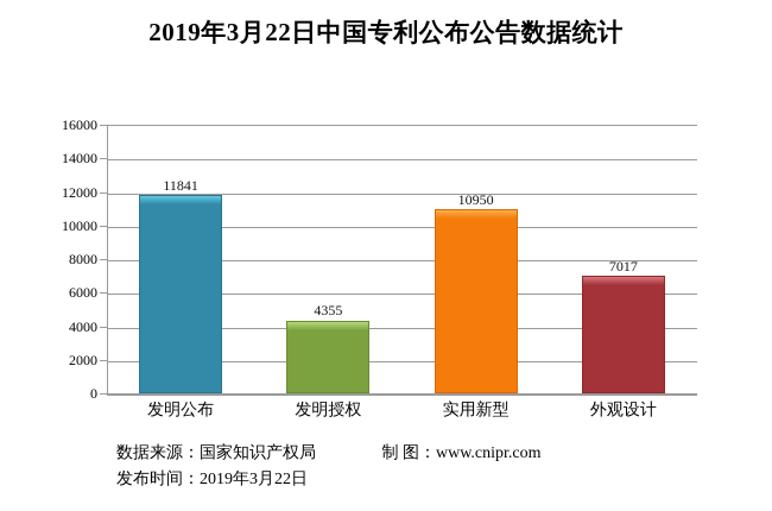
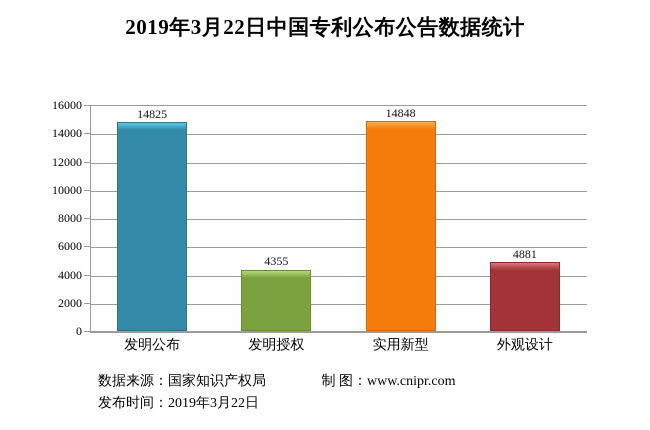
发明公布: 11841 -> 14825
实用新型: 10950 -> 14848
外观设计: 7017 -> 4881
